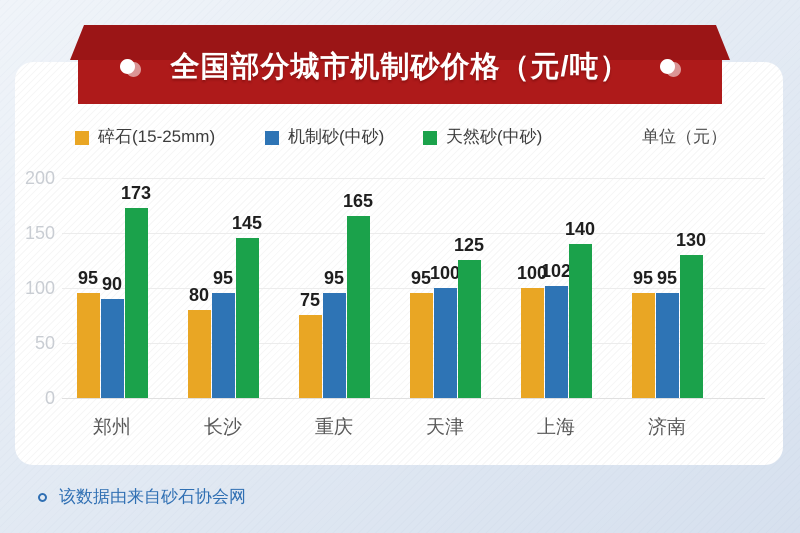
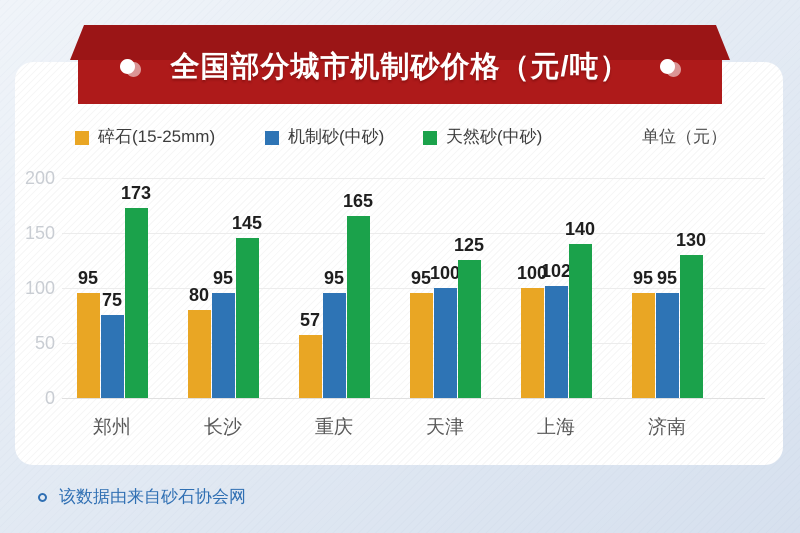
机制砂(中砂)/郑州: 90 -> 75
碎石(15-25mm)/重庆: 75 -> 57
